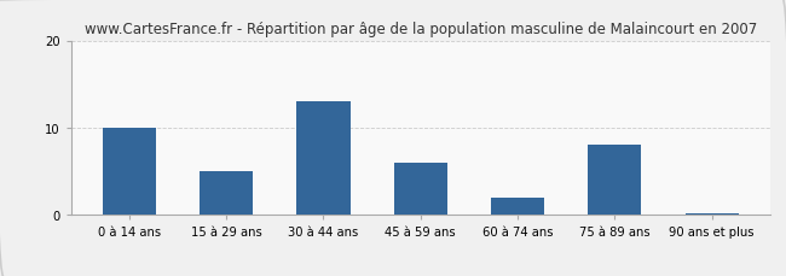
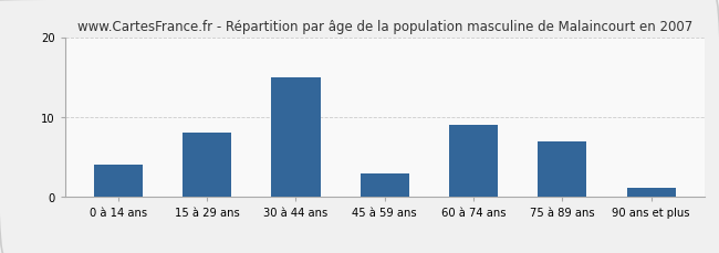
0 à 14 ans: 10.0 -> 4.0
15 à 29 ans: 5.0 -> 8.0
30 à 44 ans: 13.0 -> 15.0
45 à 59 ans: 6.0 -> 3.0
60 à 74 ans: 2.0 -> 9.0
75 à 89 ans: 8.0 -> 7.0
90 ans et plus: 0.2 -> 1.2
